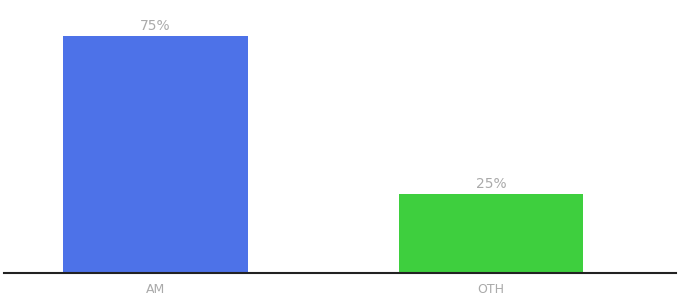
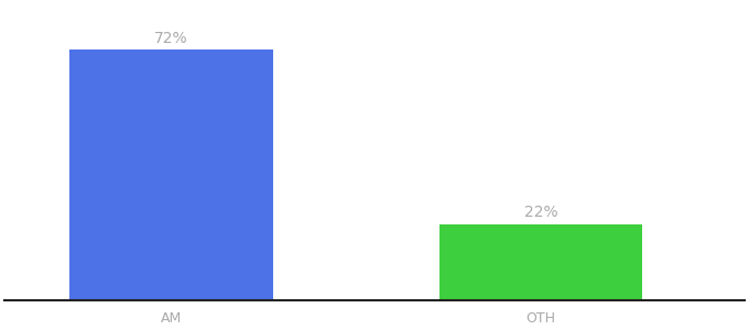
AM: 75% -> 72%
OTH: 25% -> 22%
